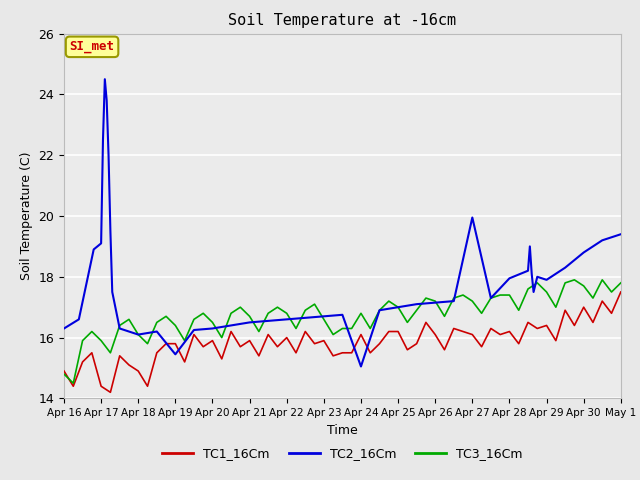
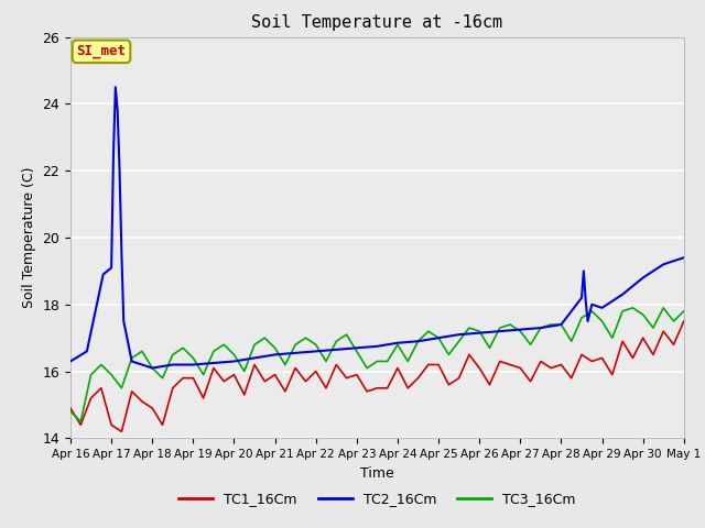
TC2_16Cm/Apr 19: 15.45 -> 16.20
TC2_16Cm/Apr 24: 15.05 -> 16.85
TC2_16Cm/Apr 27: 19.95 -> 17.25
TC2_16Cm/Apr 28: 17.95 -> 17.40
